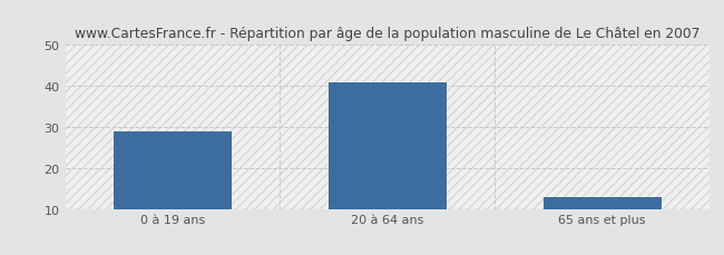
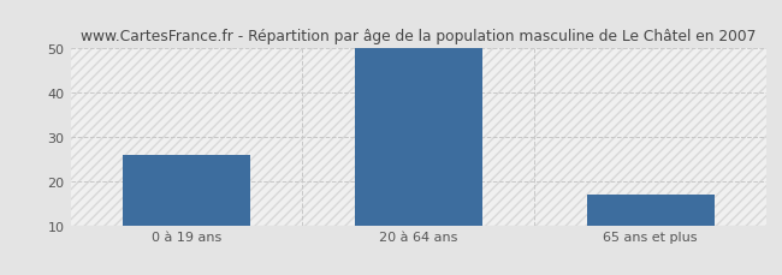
0 à 19 ans: 29 -> 26
20 à 64 ans: 41 -> 50
65 ans et plus: 13 -> 17
